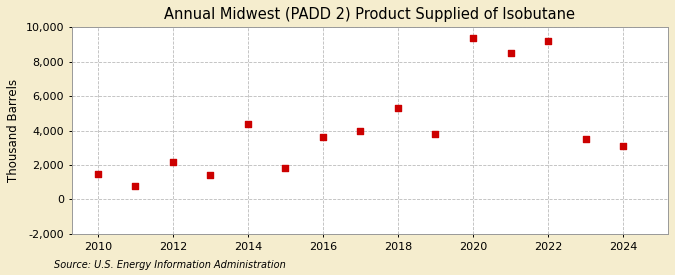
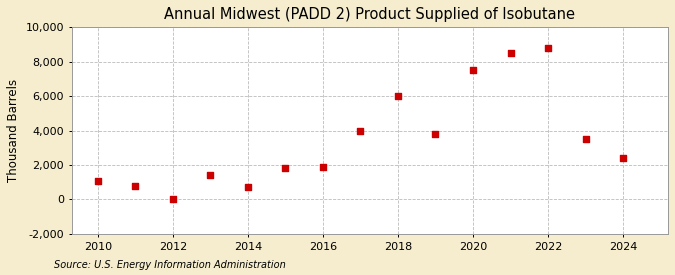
2010: 1,500 -> 1,100
2012: 2,200 -> 0
2014: 4,400 -> 700
2016: 3,600 -> 1,900
2018: 5,300 -> 6,000
2020: 9,400 -> 7,500
2022: 9,200 -> 8,800
2024: 3,100 -> 2,400
